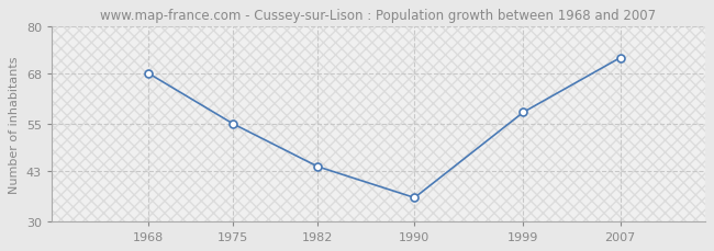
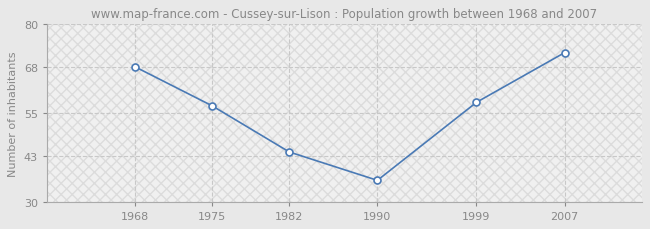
1975: 55 -> 57
